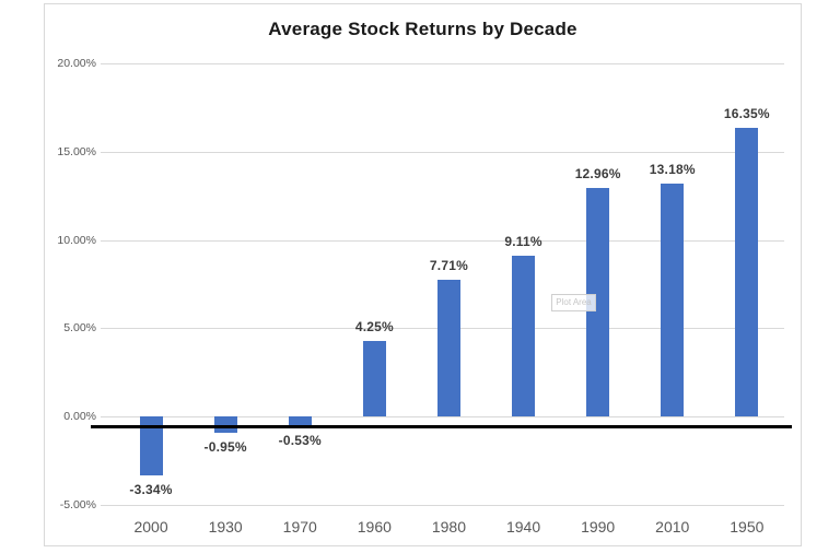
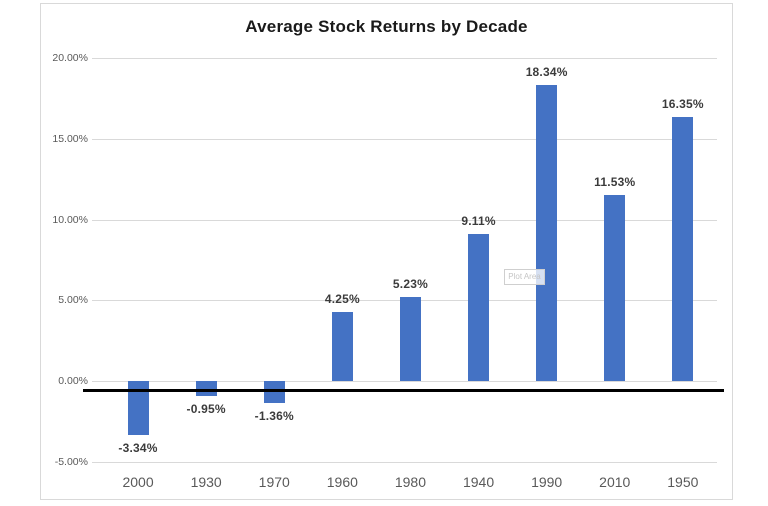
1970: -0.53% -> -1.36%
1980: 7.71% -> 5.23%
1990: 12.96% -> 18.34%
2010: 13.18% -> 11.53%
